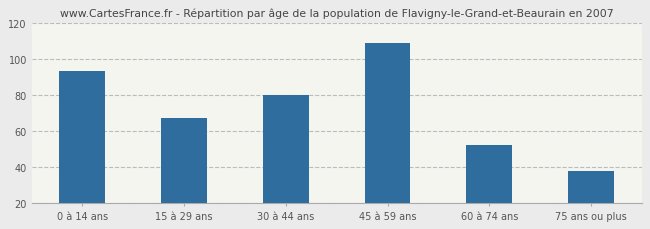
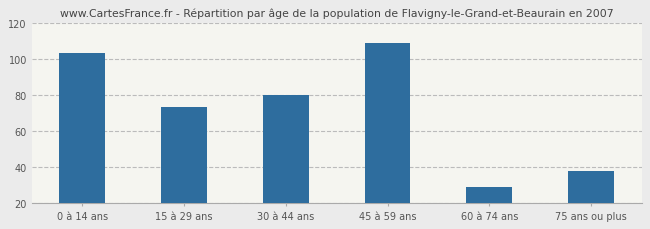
0 à 14 ans: 93 -> 103
15 à 29 ans: 67 -> 73
60 à 74 ans: 52 -> 29
